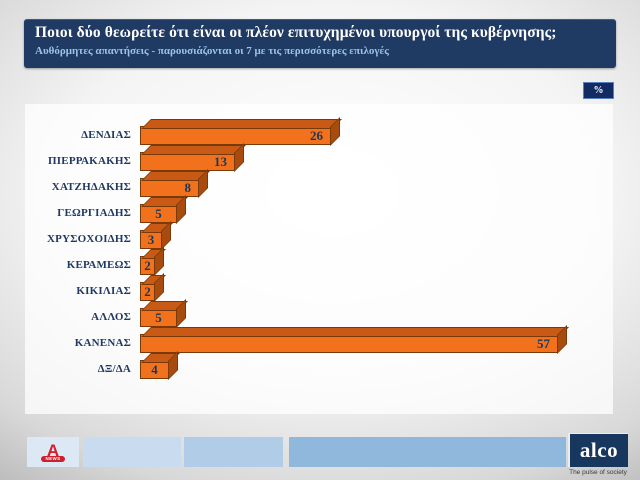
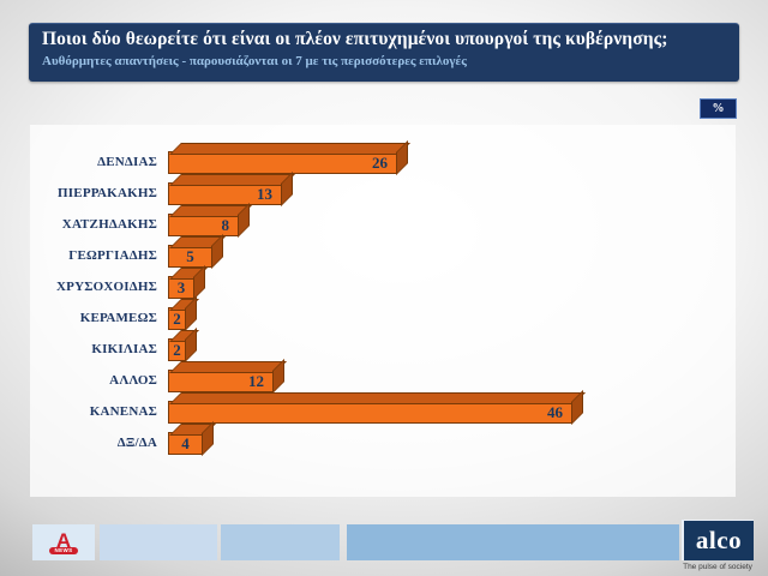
ΑΛΛΟΣ: 5 -> 12
ΚΑΝΕΝΑΣ: 57 -> 46
